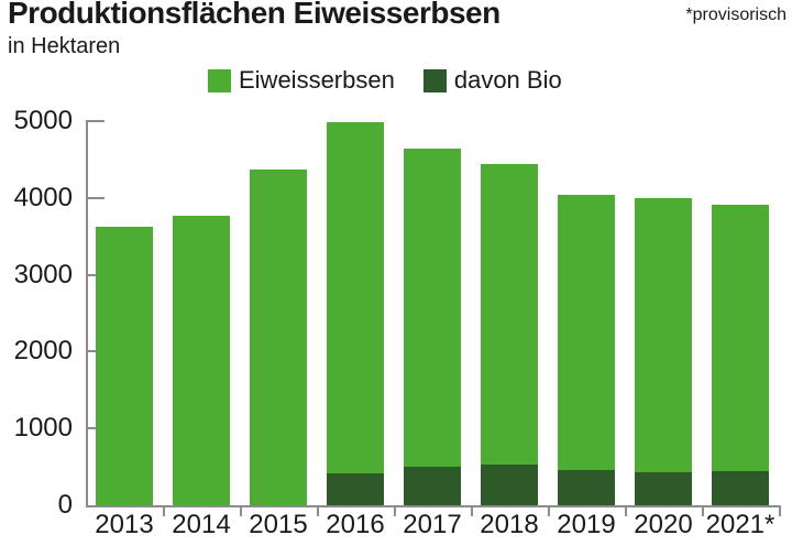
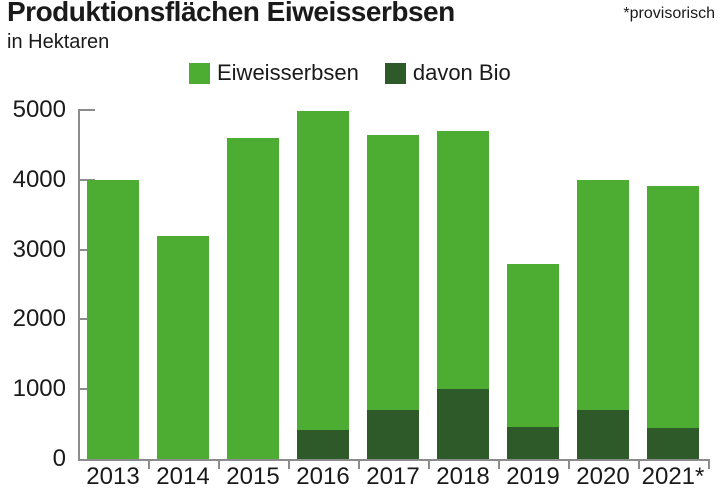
Eiweisserbsen/2013: 3600 -> 4000
Eiweisserbsen/2014: 3800 -> 3200
Eiweisserbsen/2015: 4400 -> 4600
davon Bio/2017: 500 -> 700
Eiweisserbsen/2018: 4400 -> 4700
davon Bio/2018: 500 -> 1000
Eiweisserbsen/2019: 4000 -> 2800
davon Bio/2020: 400 -> 700
